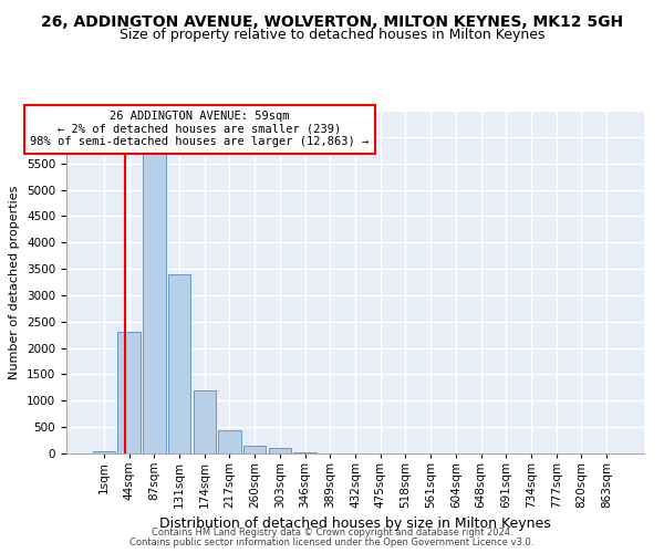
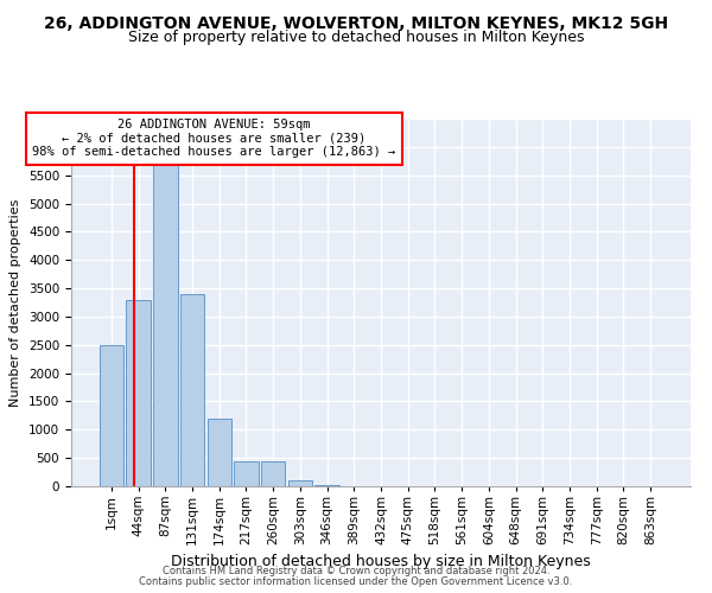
1sqm: 50 -> 2500
44sqm: 2300 -> 3300
260sqm: 150 -> 450
